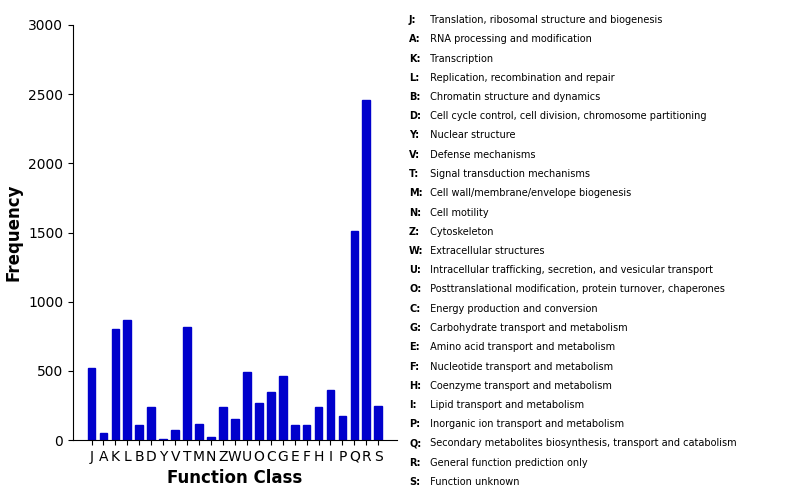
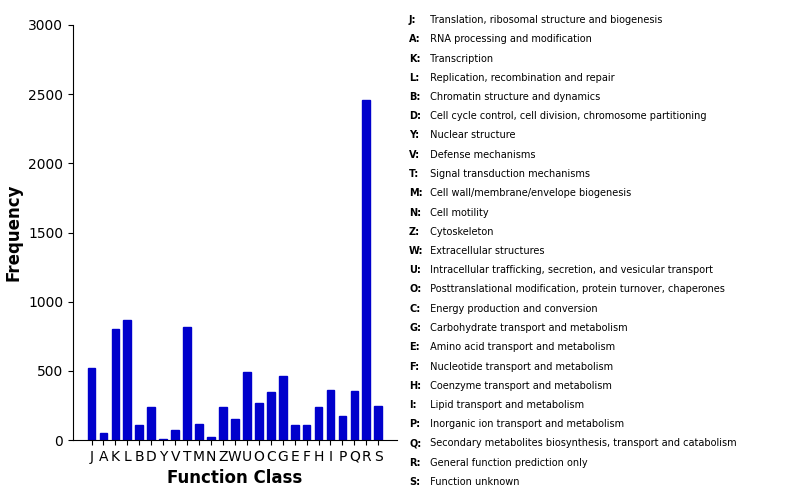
Q: 1510 -> 360
